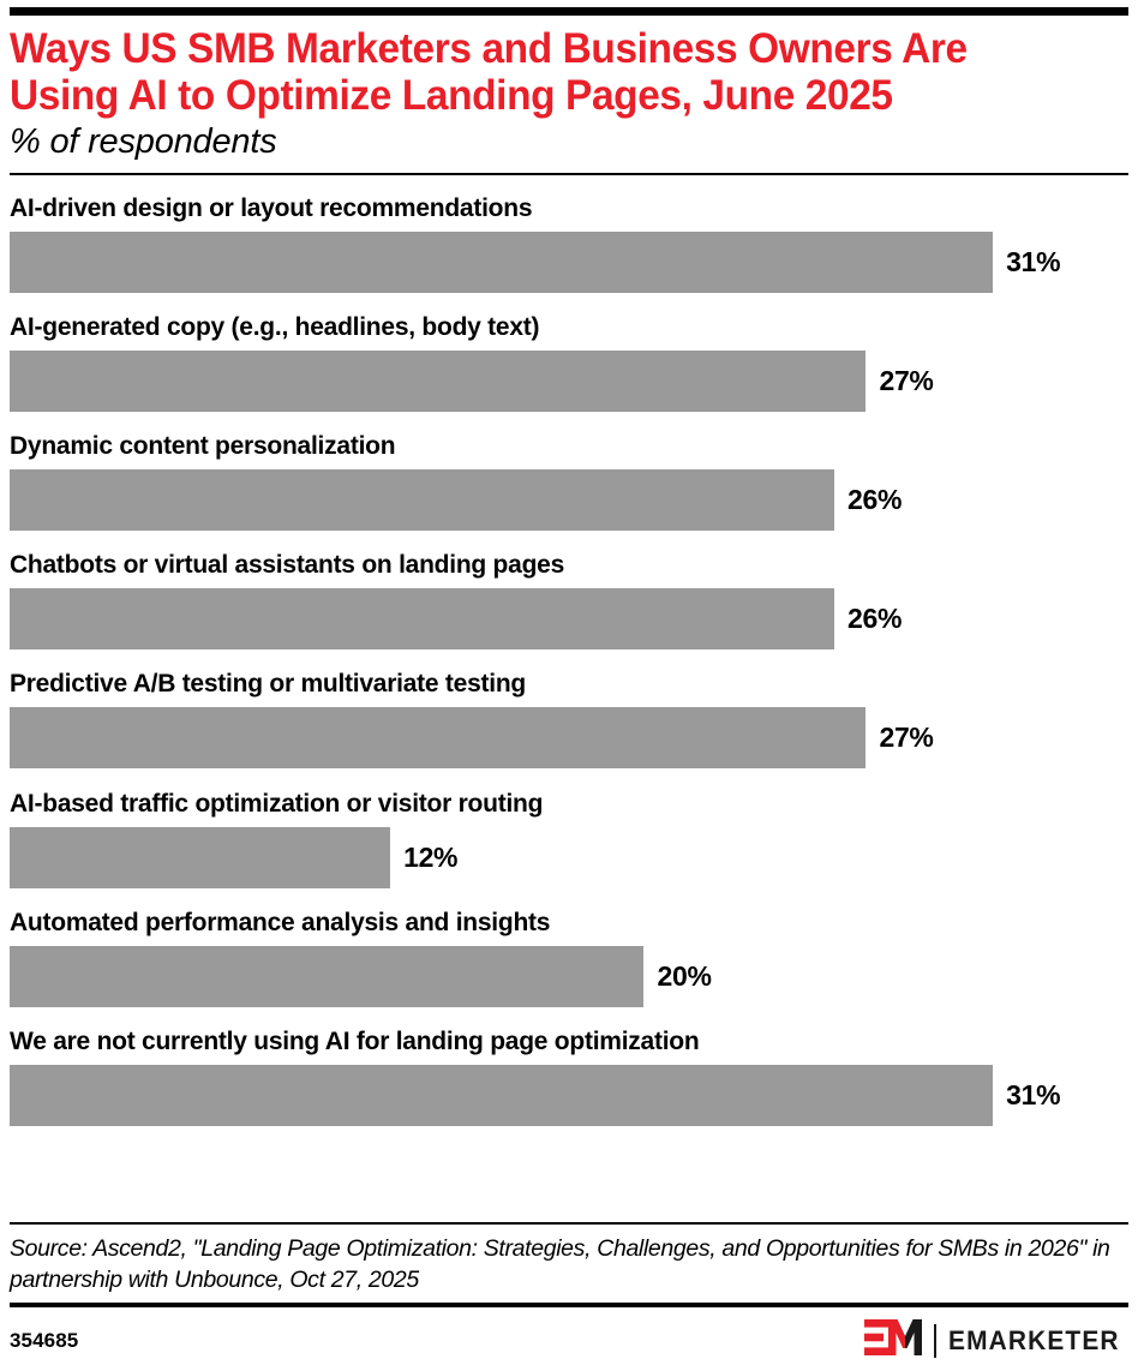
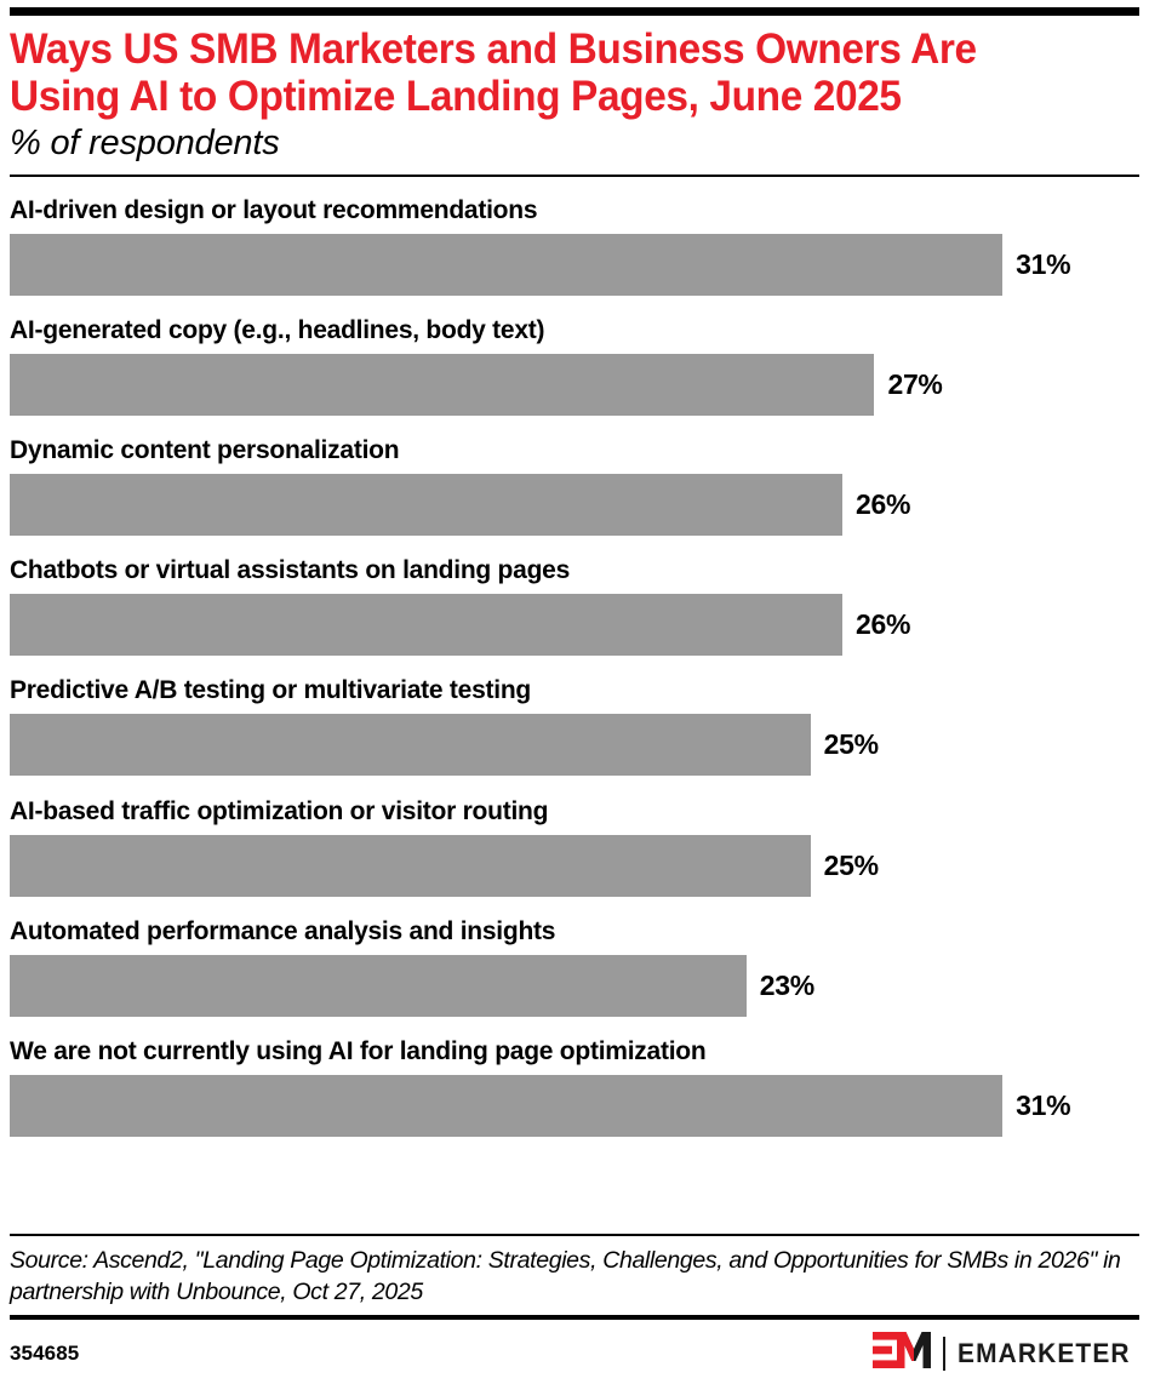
Predictive A/B testing or multivariate testing: 27% -> 25%
AI-based traffic optimization or visitor routing: 12% -> 25%
Automated performance analysis and insights: 20% -> 23%
